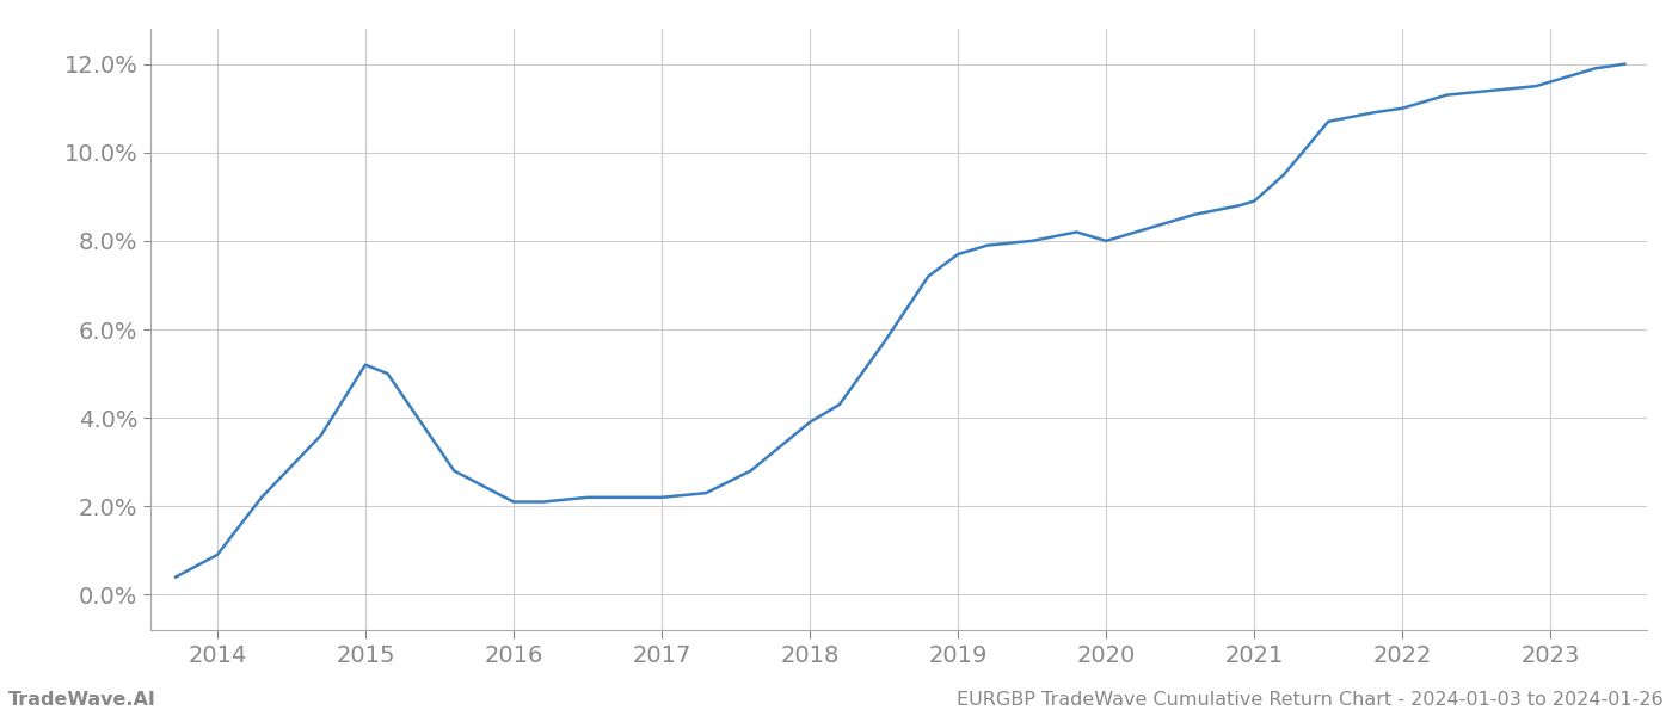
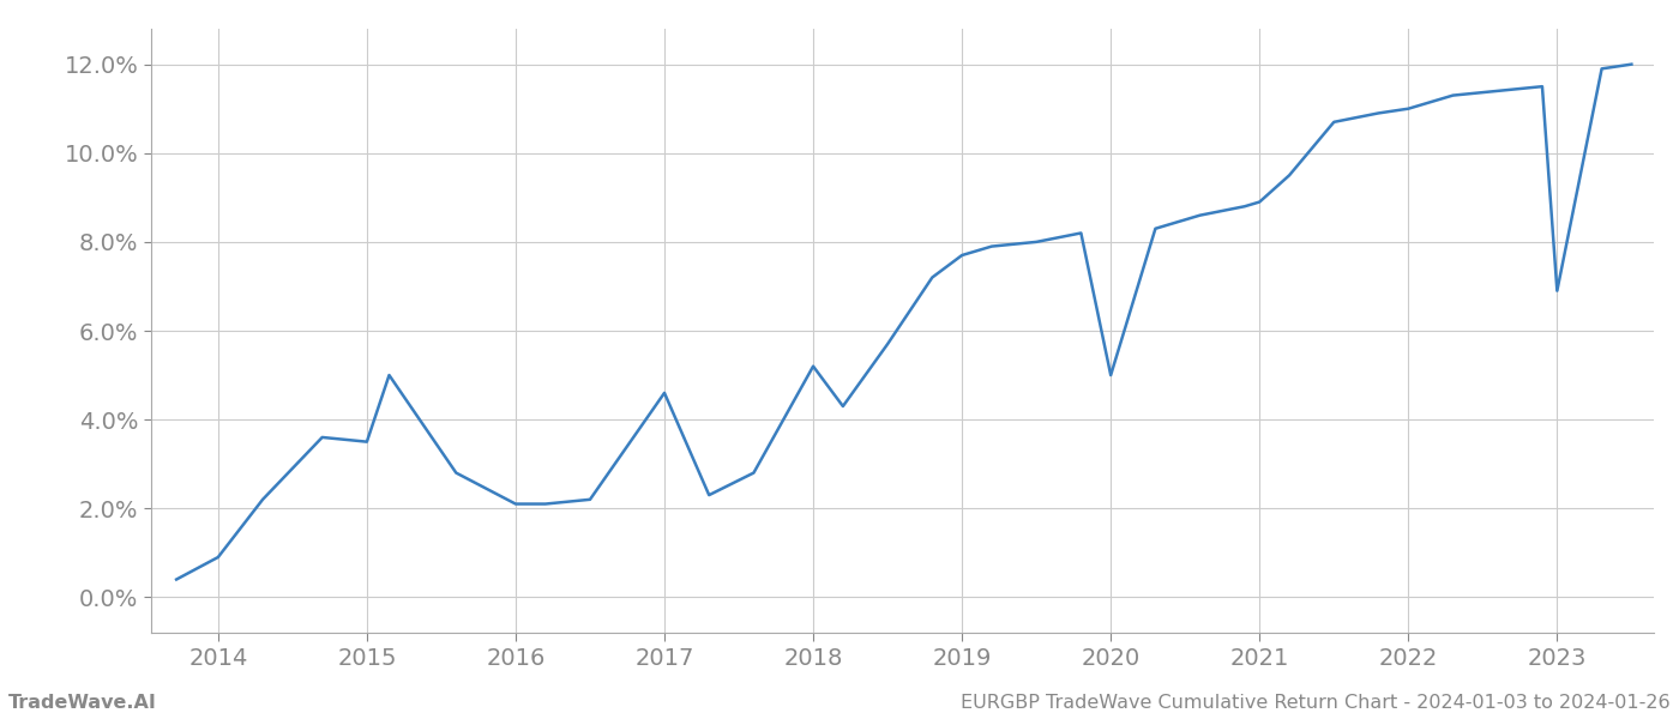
2015: 5.2% -> 3.5%
2017: 2.2% -> 4.6%
2018: 3.9% -> 5.2%
2020: 8.0% -> 5.0%
2023: 11.6% -> 6.9%
